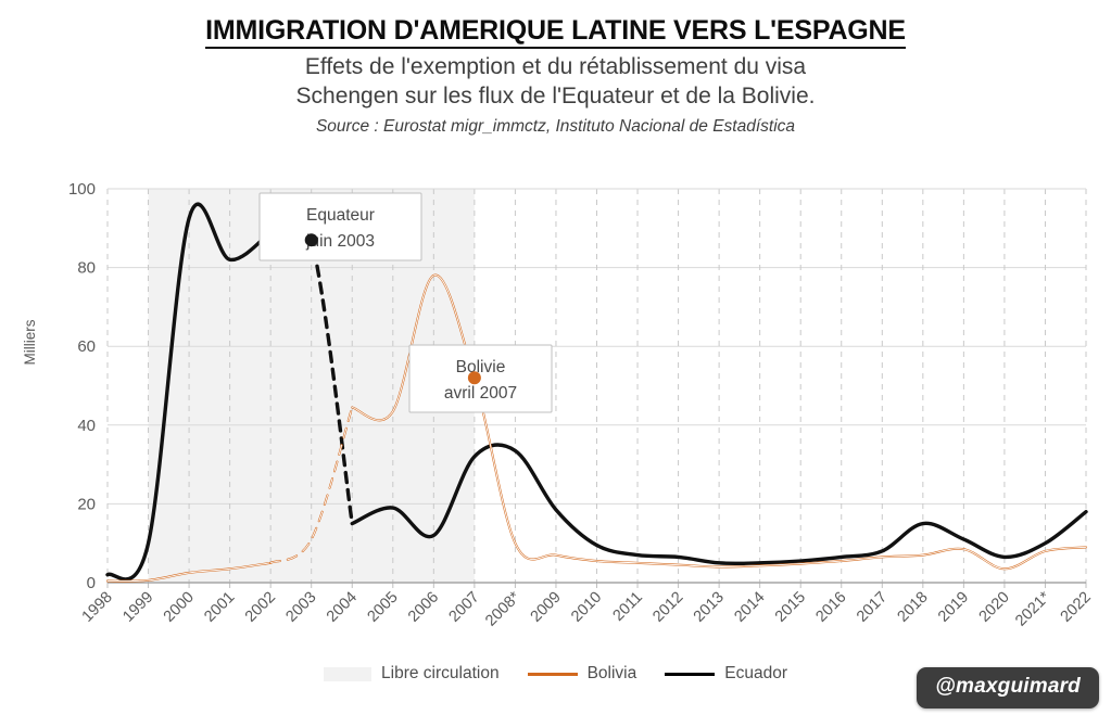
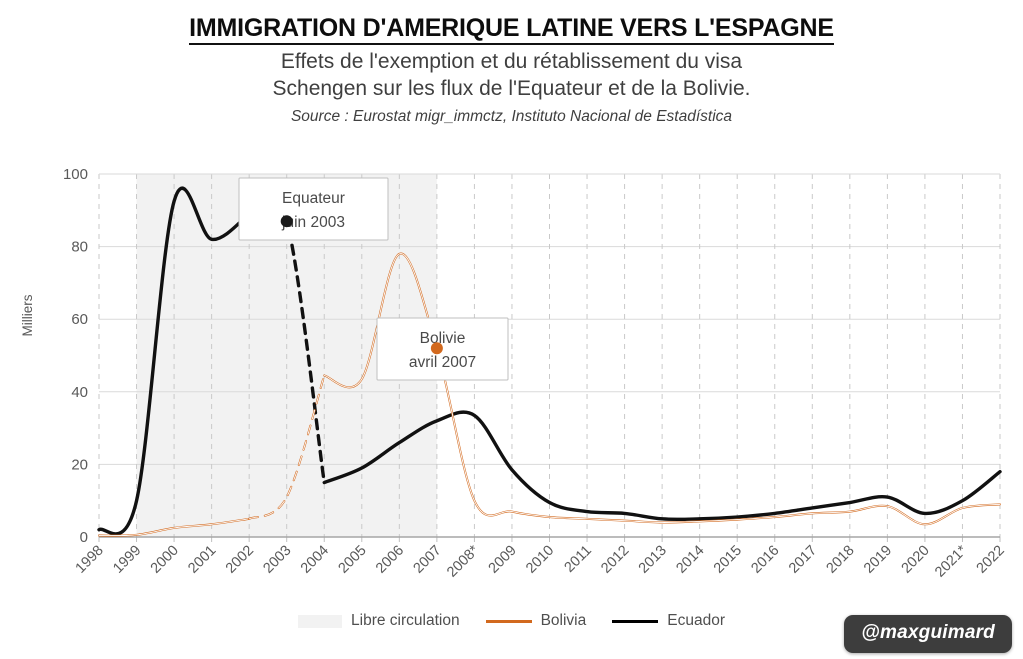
Ecuador/2006: 12 -> 26
Ecuador/2018: 15 -> 10
